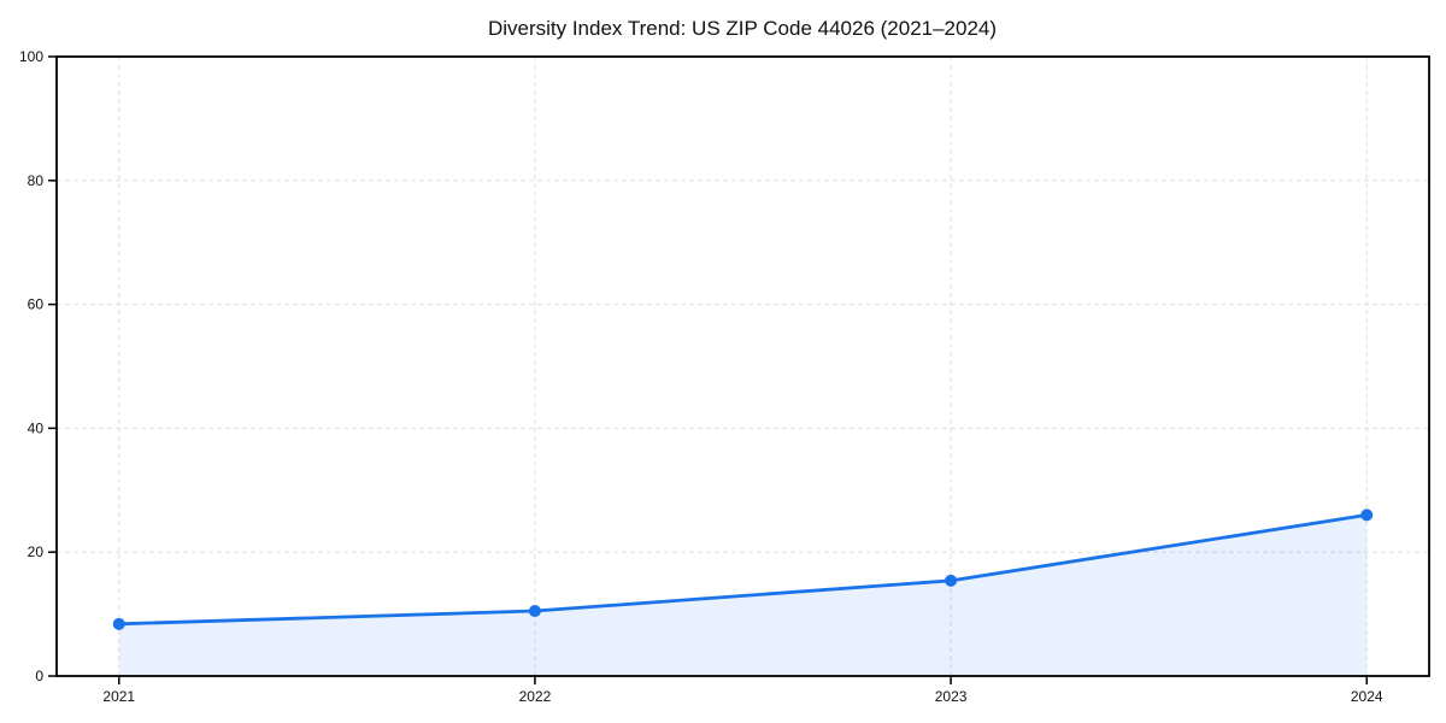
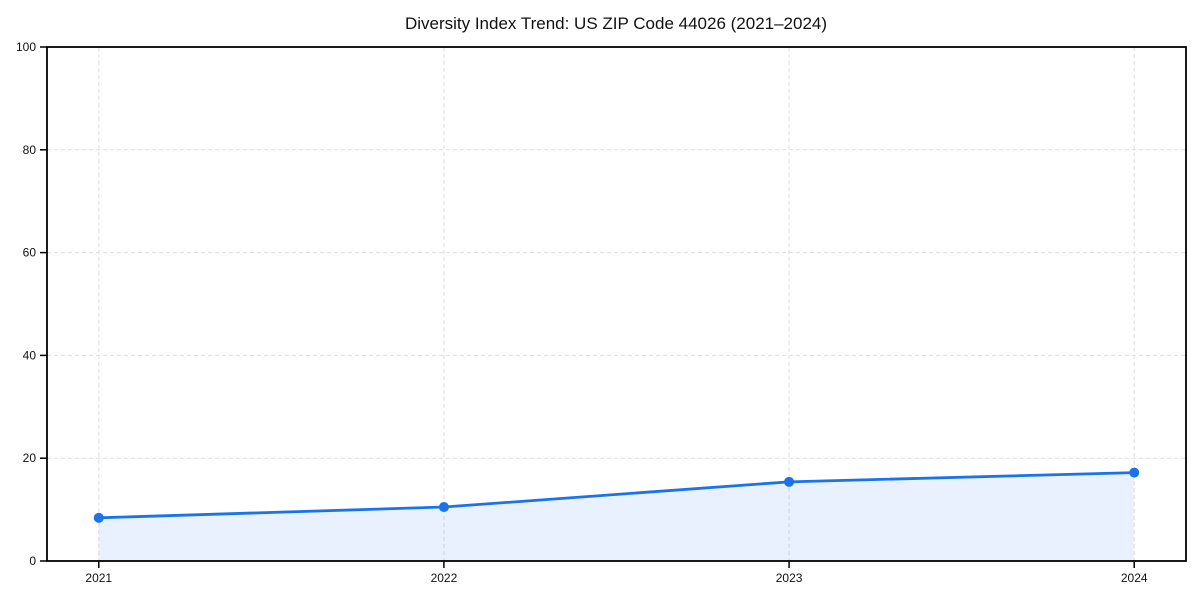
2024: 26 -> 17
